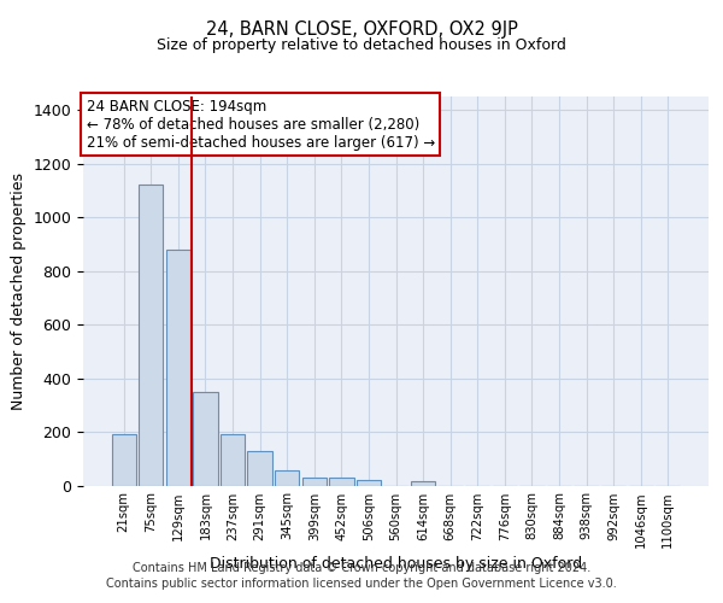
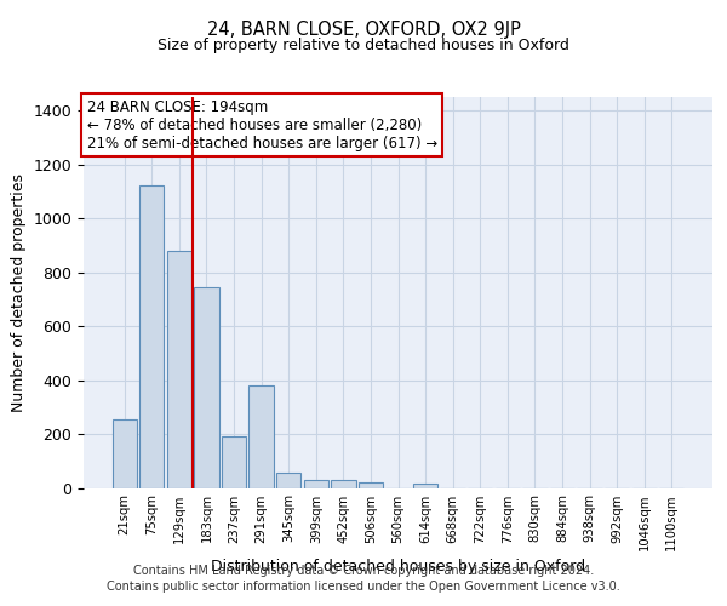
21sqm: 190 -> 255
183sqm: 350 -> 745
291sqm: 130 -> 380
